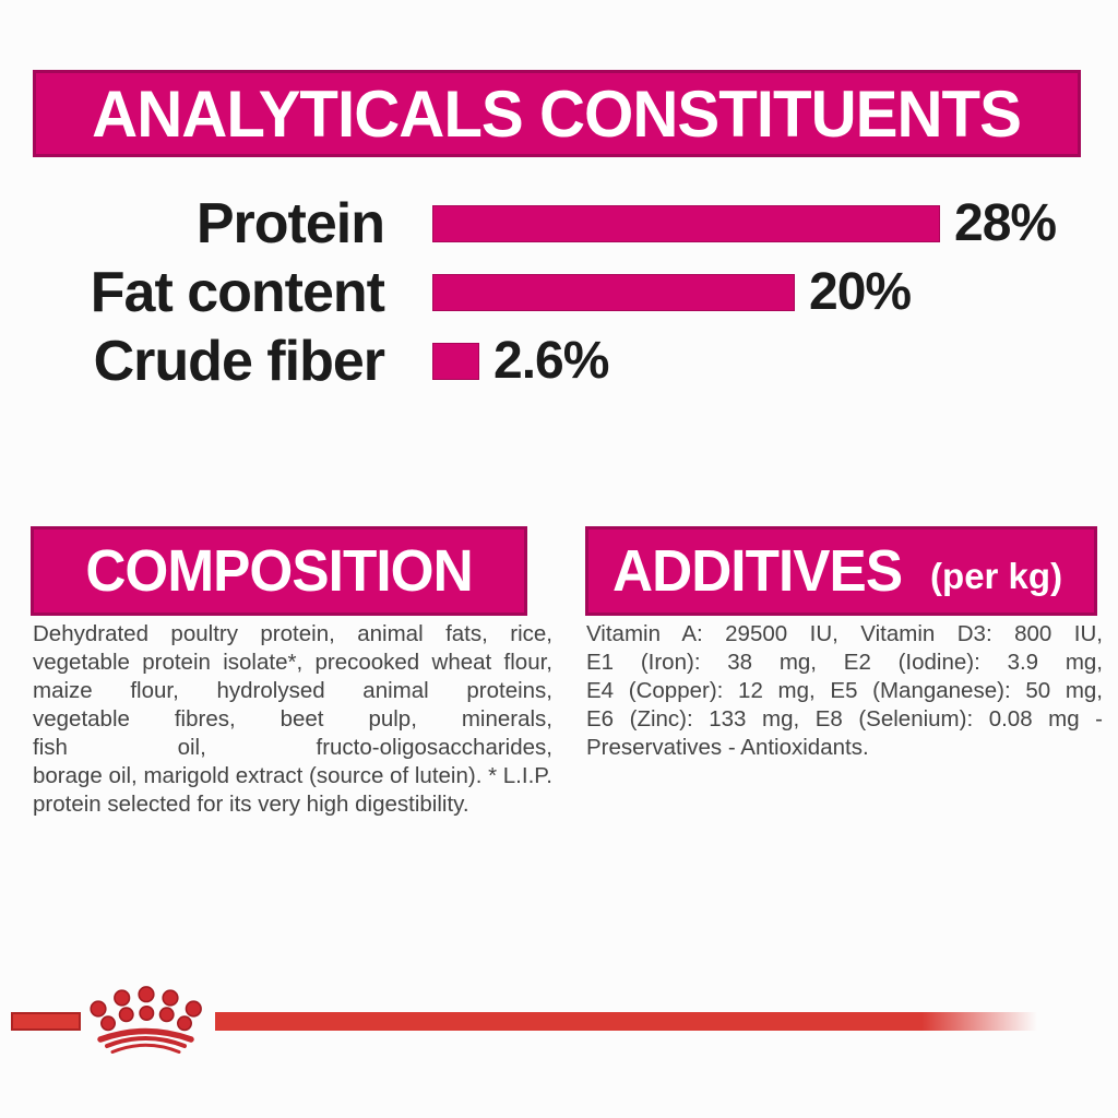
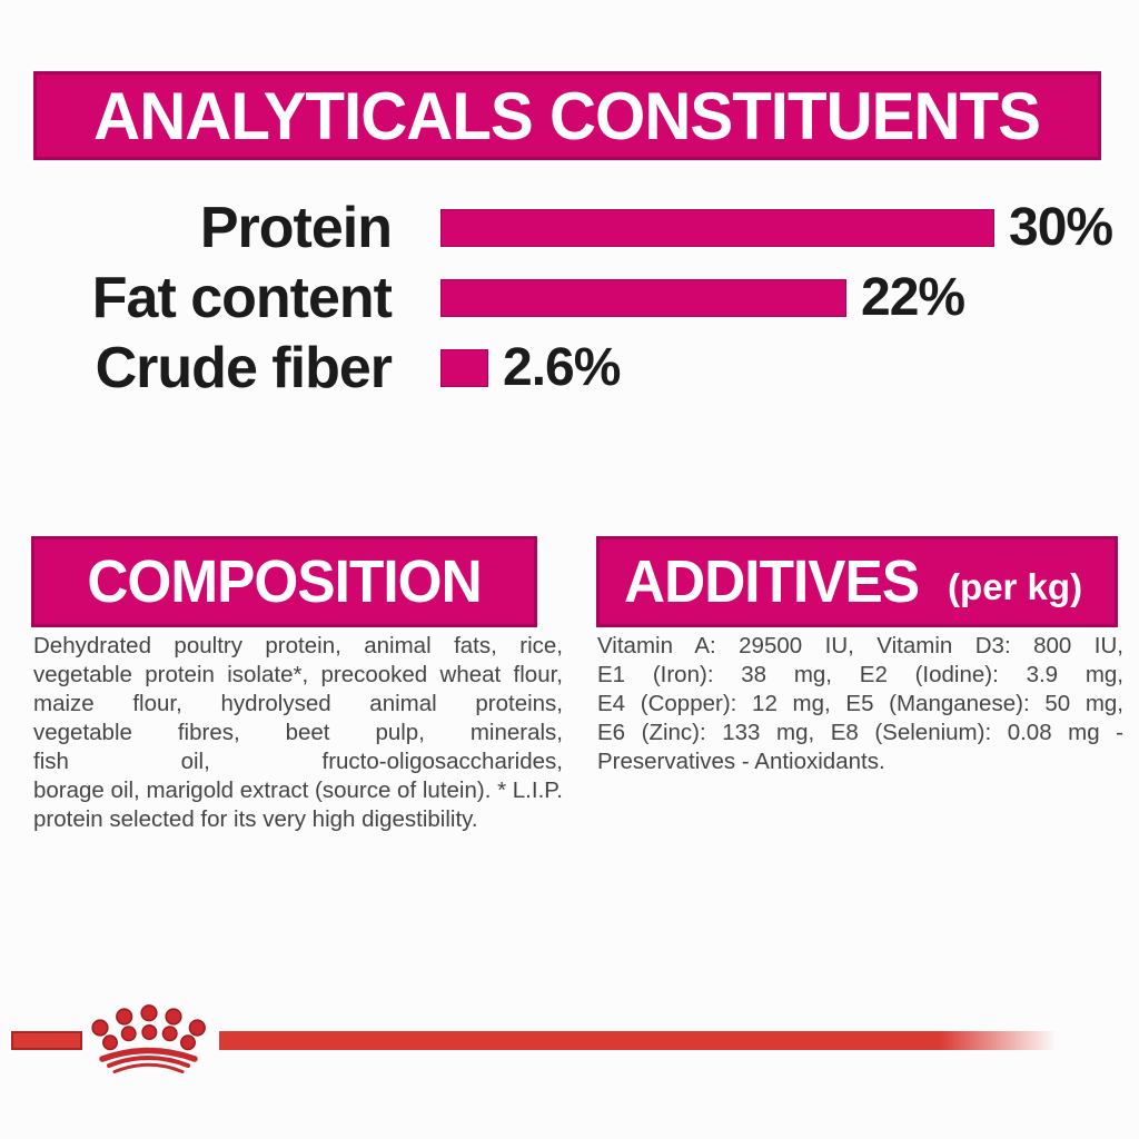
Protein: 28% -> 30%
Fat content: 20% -> 22%
